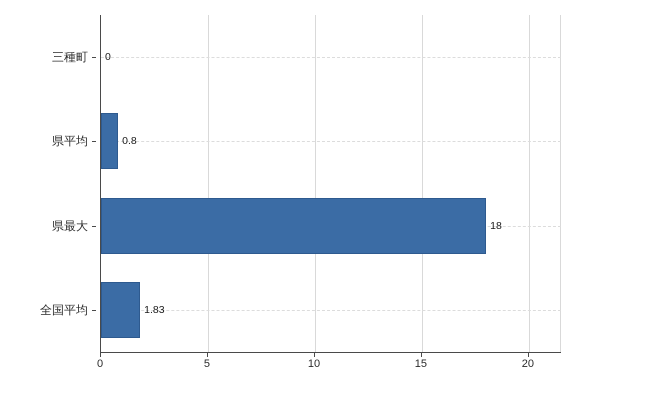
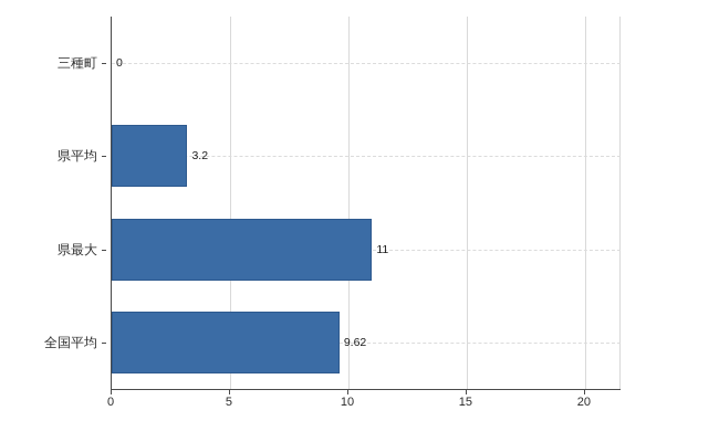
県平均: 0.8 -> 3.2
県最大: 18 -> 11
全国平均: 1.83 -> 9.62
